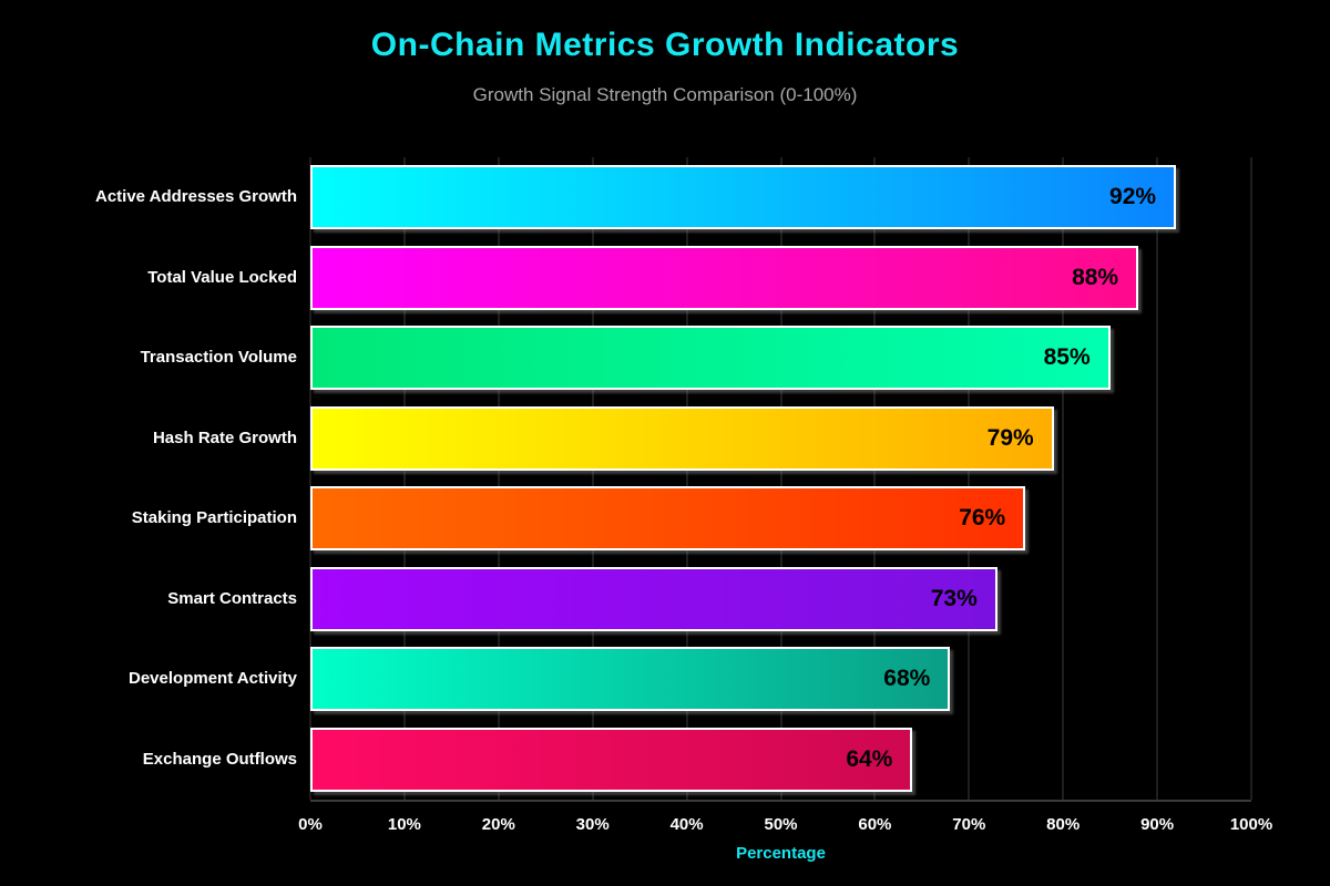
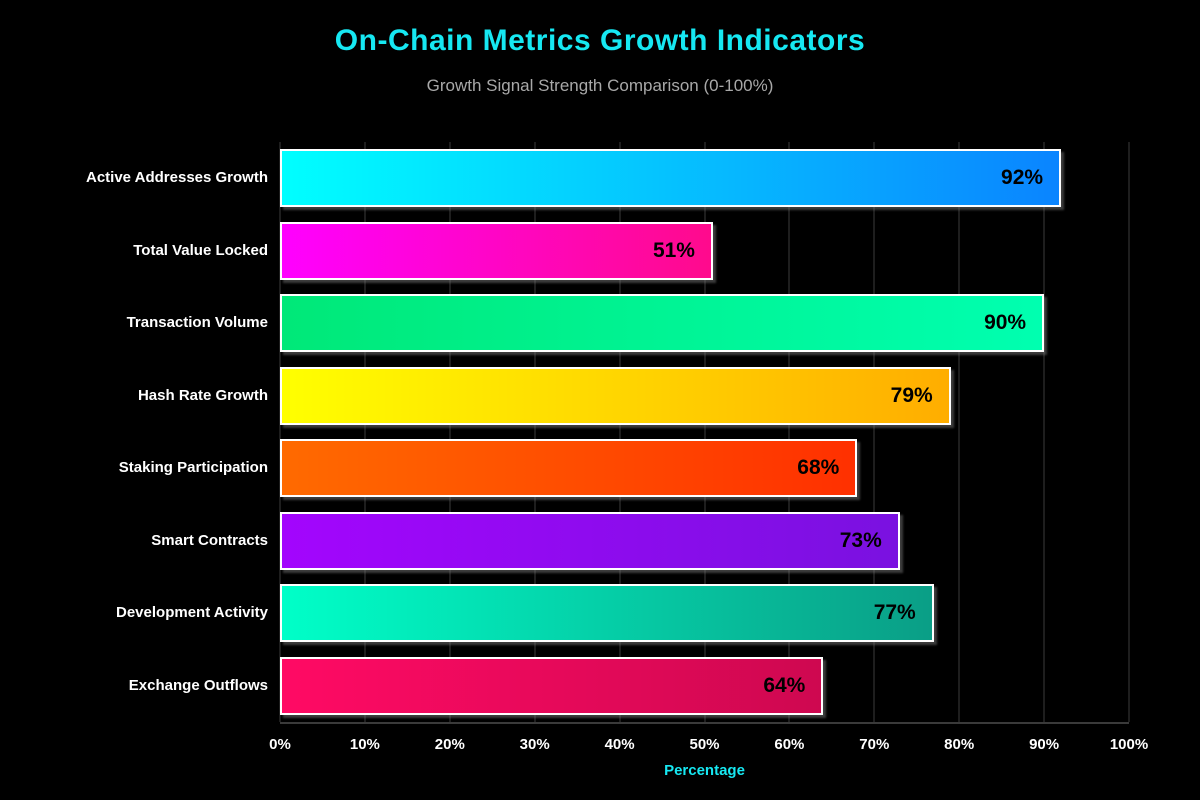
Total Value Locked: 88% -> 51%
Transaction Volume: 85% -> 90%
Staking Participation: 76% -> 68%
Development Activity: 68% -> 77%
